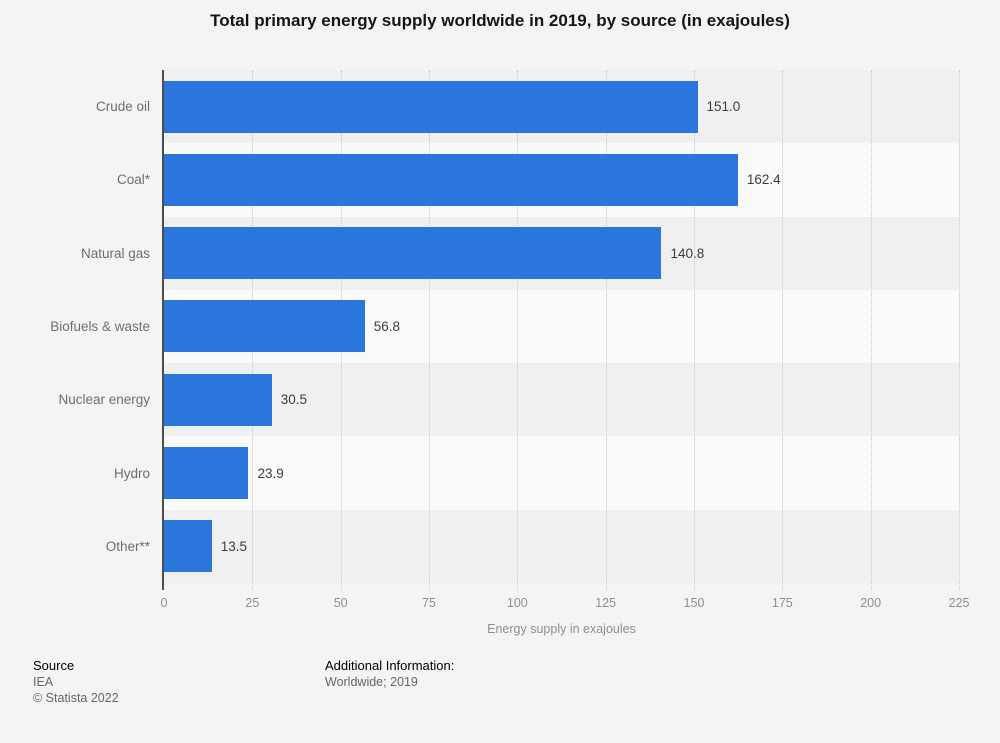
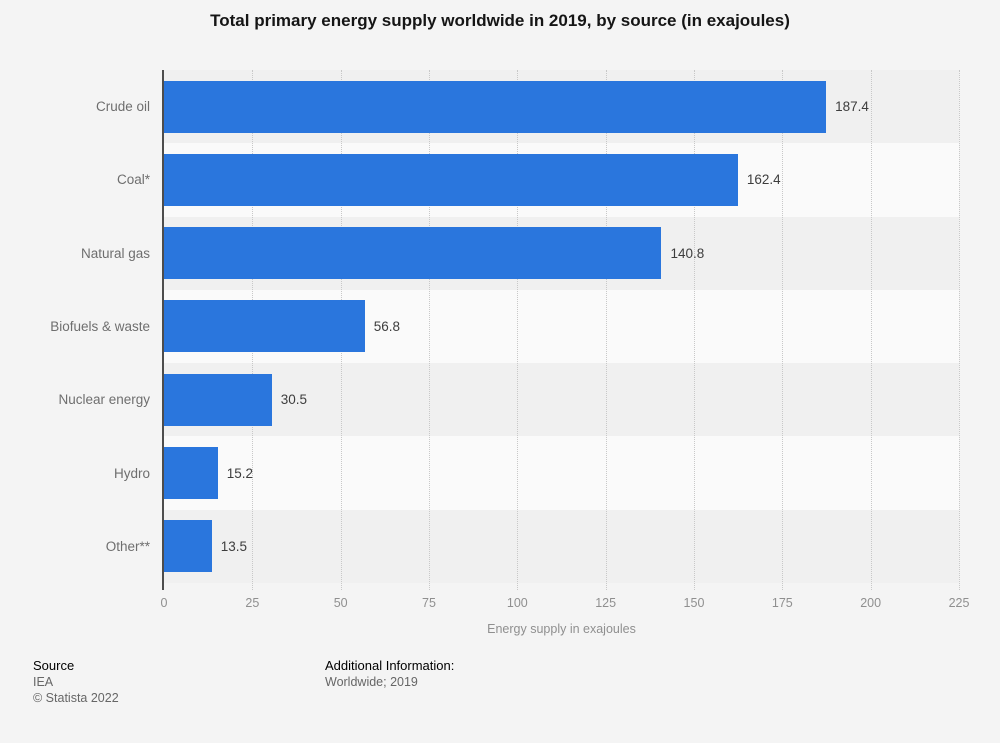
Crude oil: 151.0 -> 187.4
Hydro: 23.9 -> 15.2
